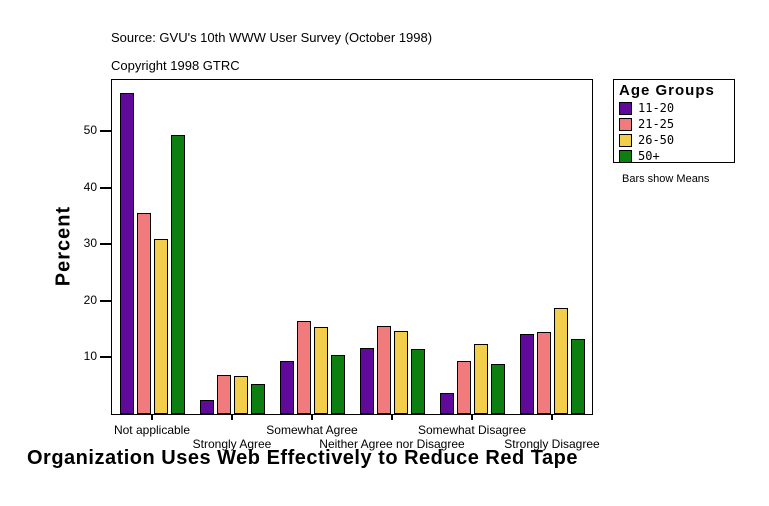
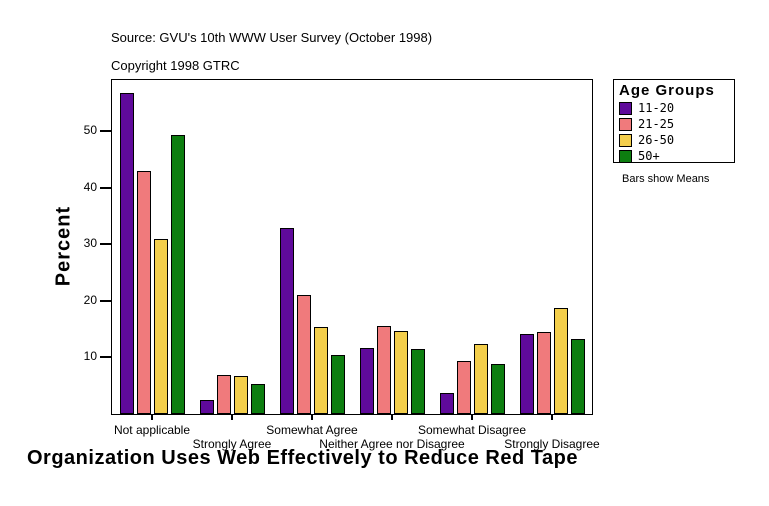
21-25/Not applicable: 36 -> 43
11-20/Somewhat Agree: 9 -> 33
21-25/Somewhat Agree: 16 -> 21
